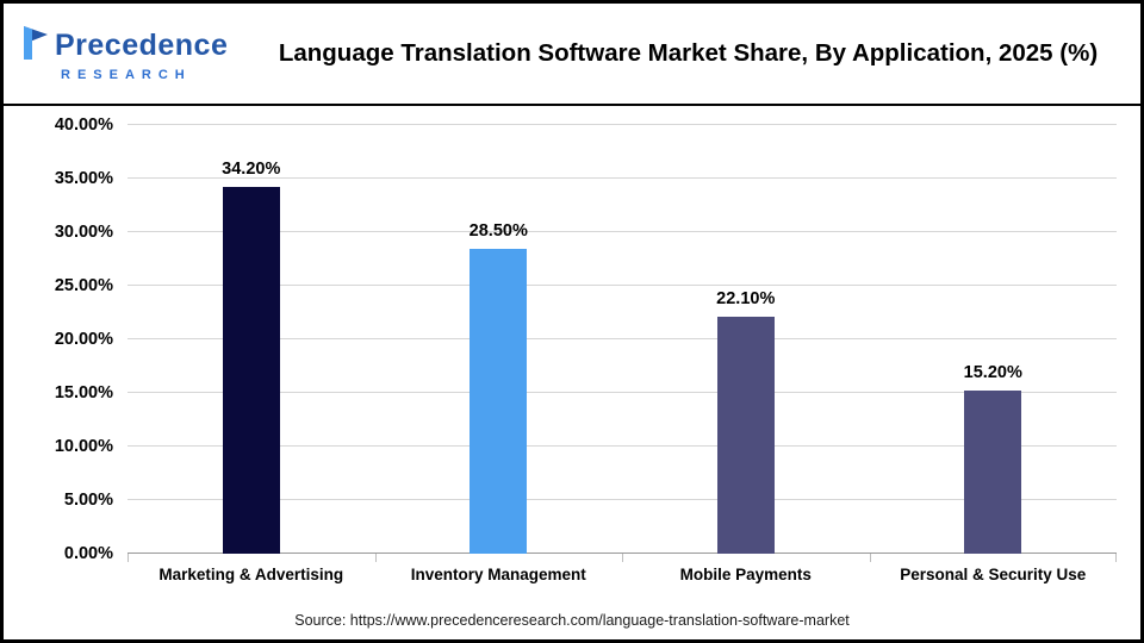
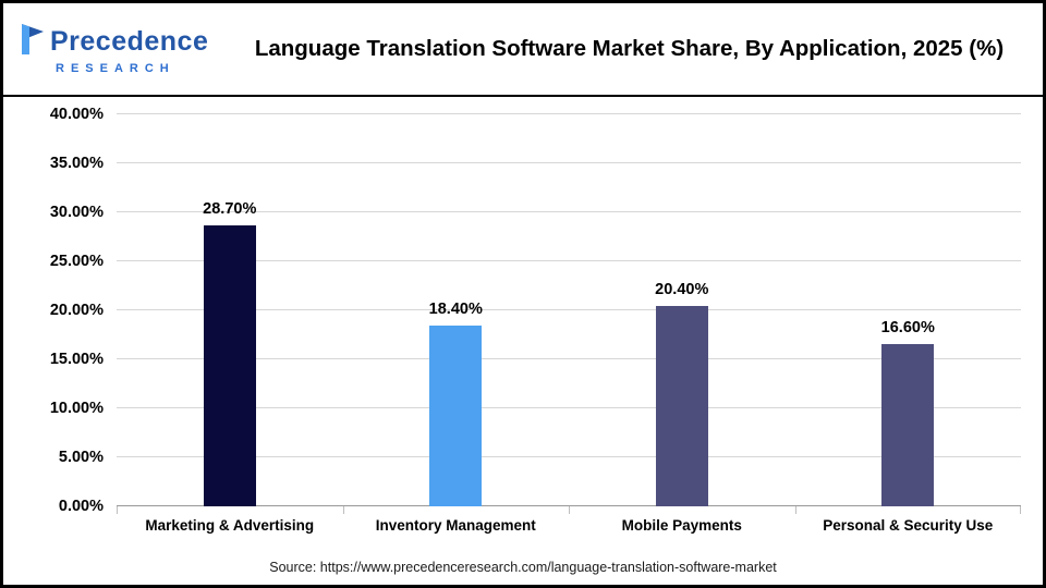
Marketing & Advertising: 34.20% -> 28.70%
Inventory Management: 28.50% -> 18.40%
Mobile Payments: 22.10% -> 20.40%
Personal & Security Use: 15.20% -> 16.60%
